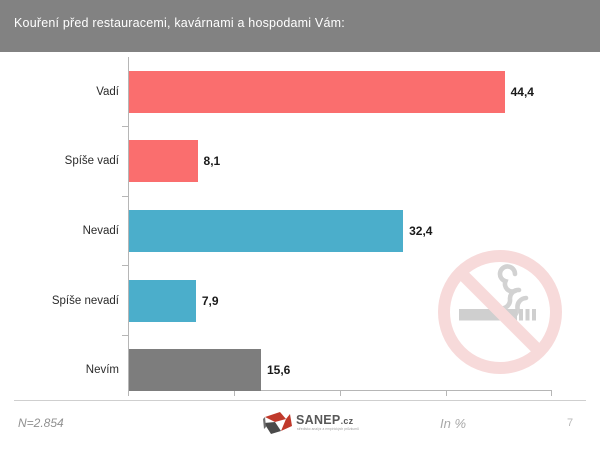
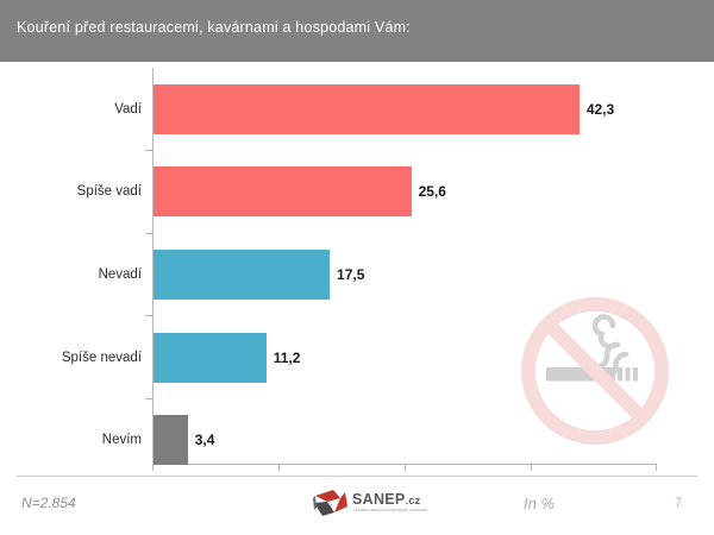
Vadí: 44,4 -> 42,3
Spíše vadí: 8,1 -> 25,6
Nevadí: 32,4 -> 17,5
Spíše nevadí: 7,9 -> 11,2
Nevím: 15,6 -> 3,4
